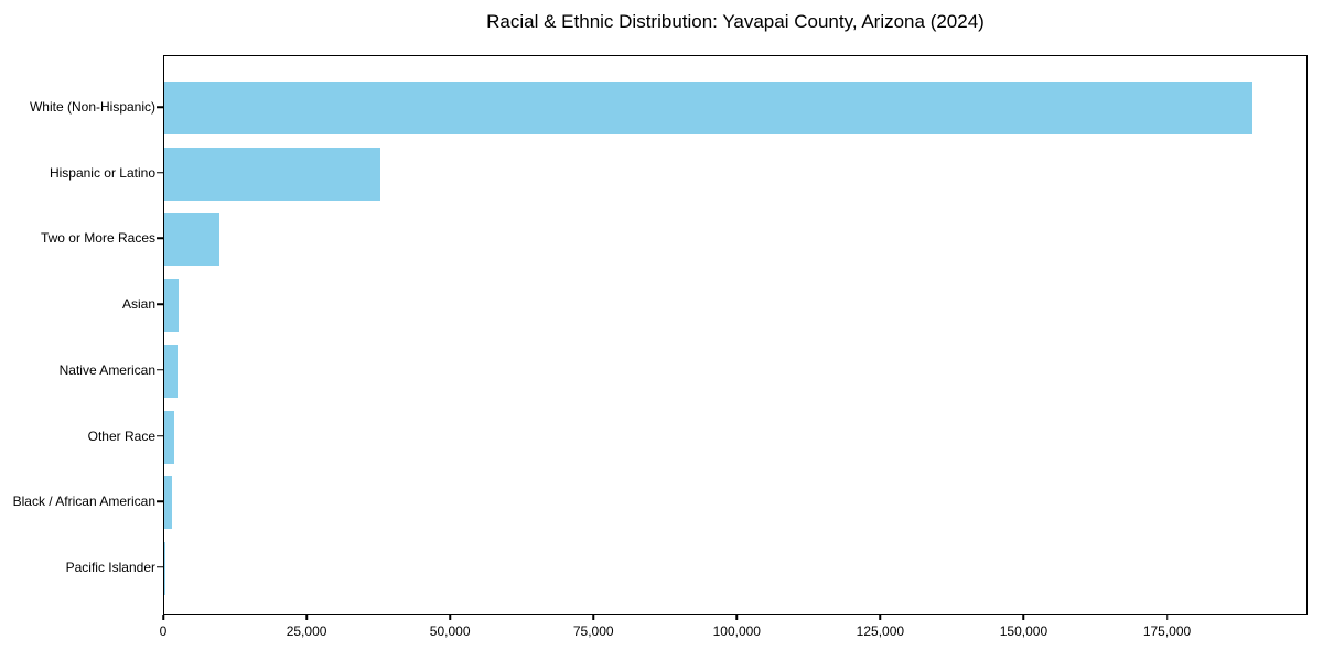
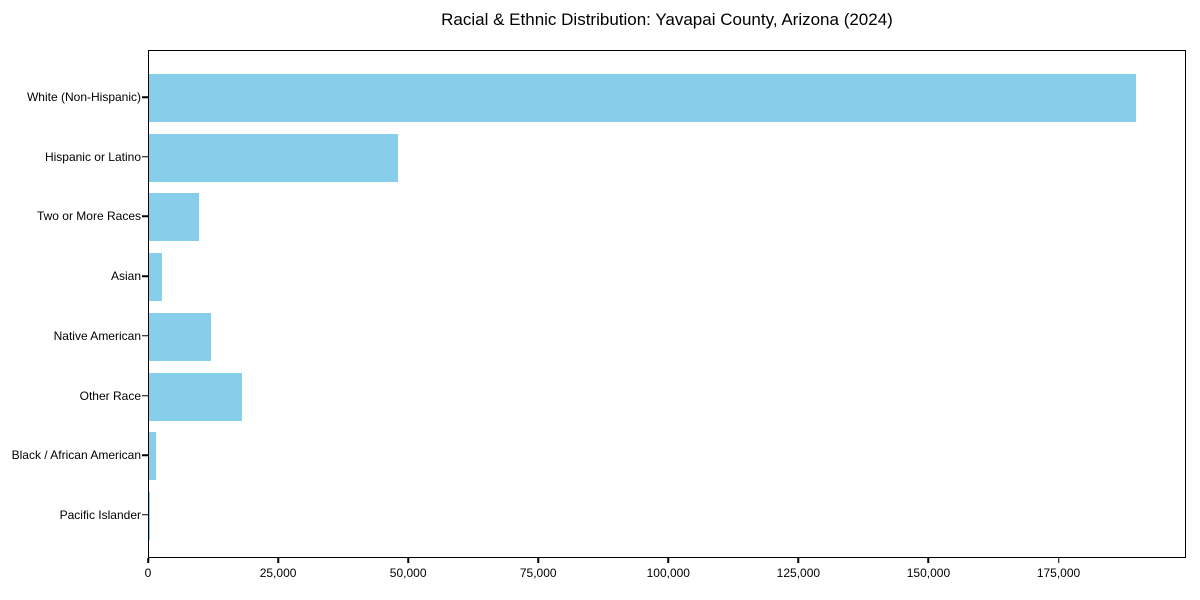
Hispanic or Latino: 38000 -> 48000
Native American: 2000 -> 12000
Other Race: 2000 -> 18000
